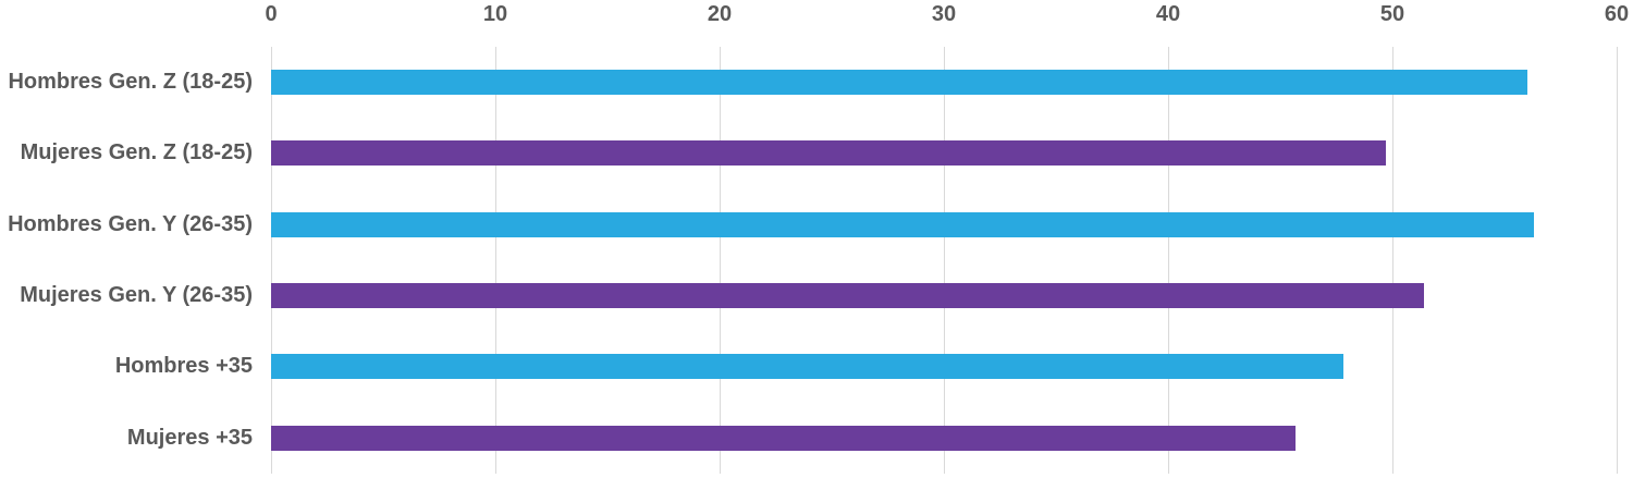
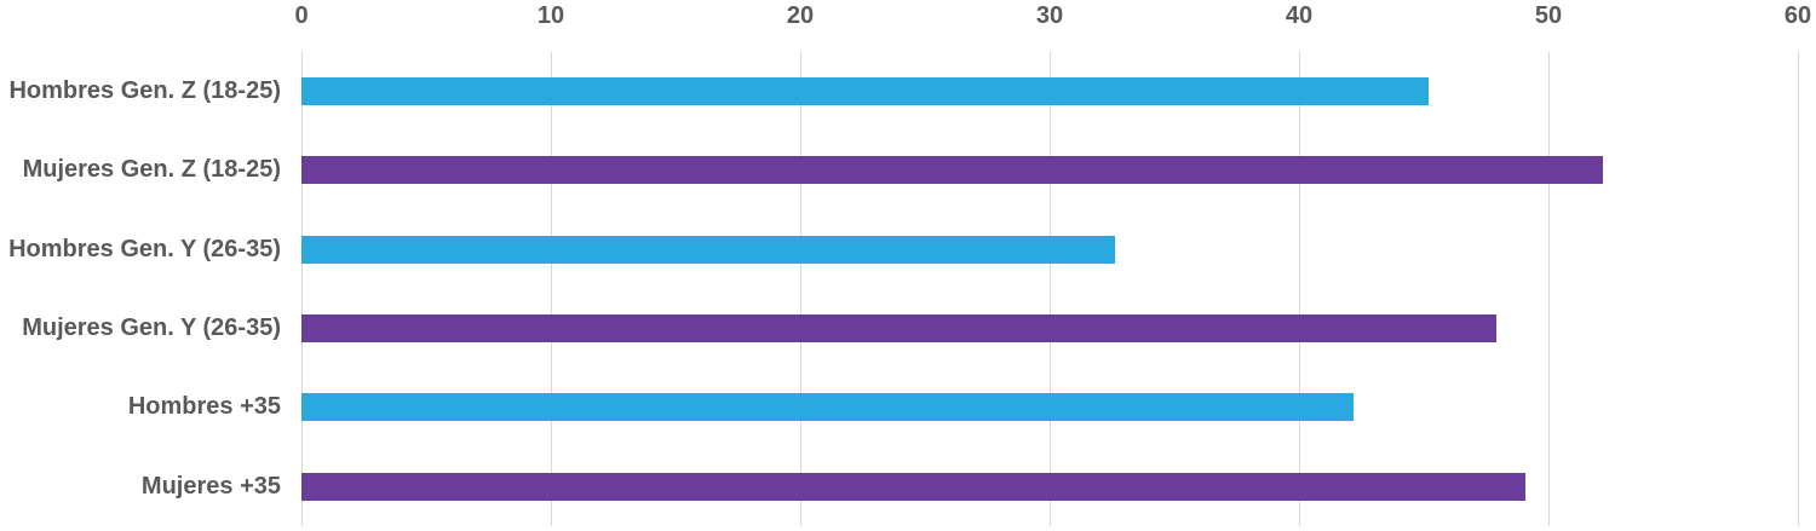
Hombres Gen. Z (18-25): 56.0 -> 45.2
Mujeres Gen. Z (18-25): 49.7 -> 52.2
Hombres Gen. Y (26-35): 56.3 -> 32.6
Mujeres Gen. Y (26-35): 51.4 -> 47.9
Hombres +35: 47.8 -> 42.2
Mujeres +35: 45.7 -> 49.1
